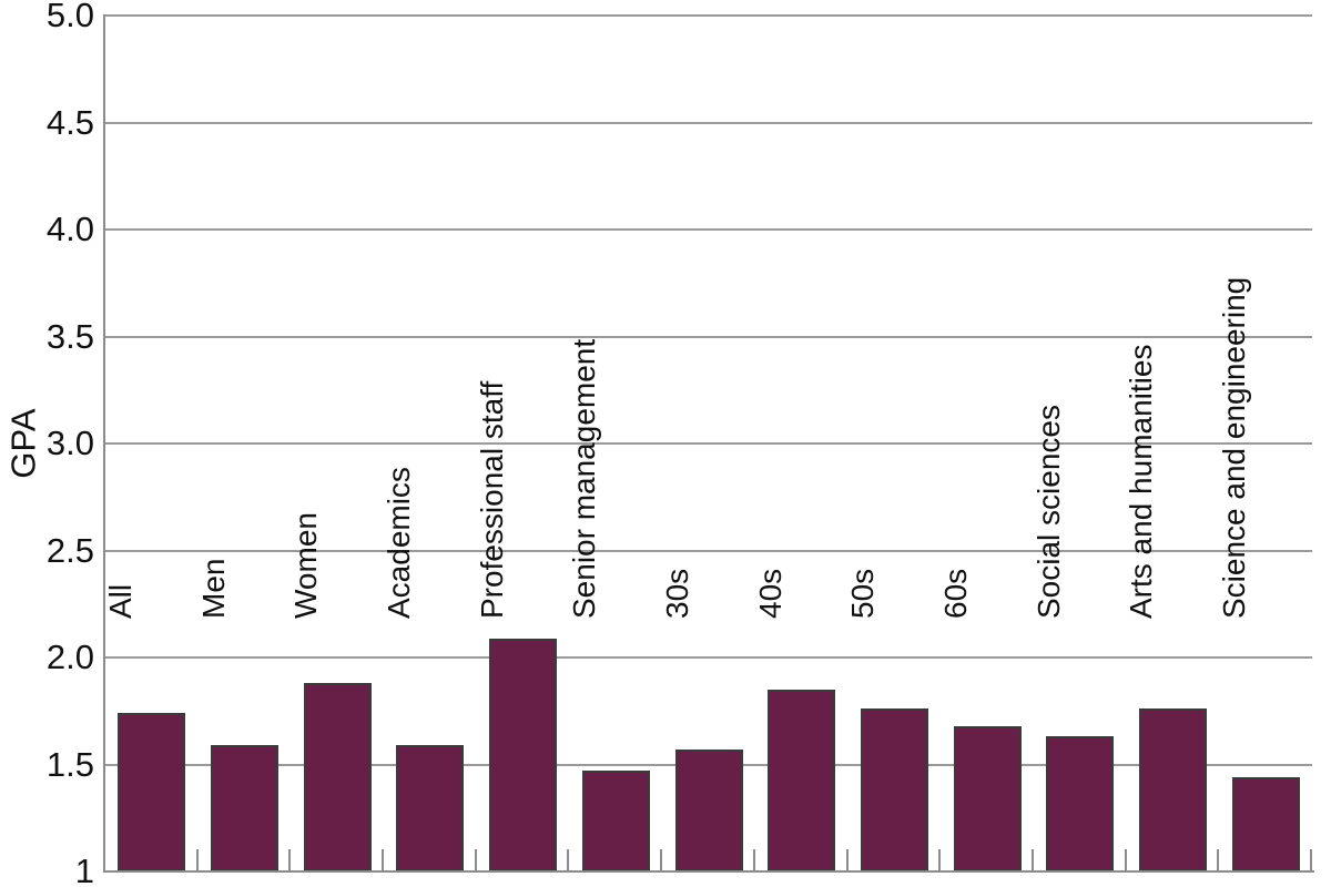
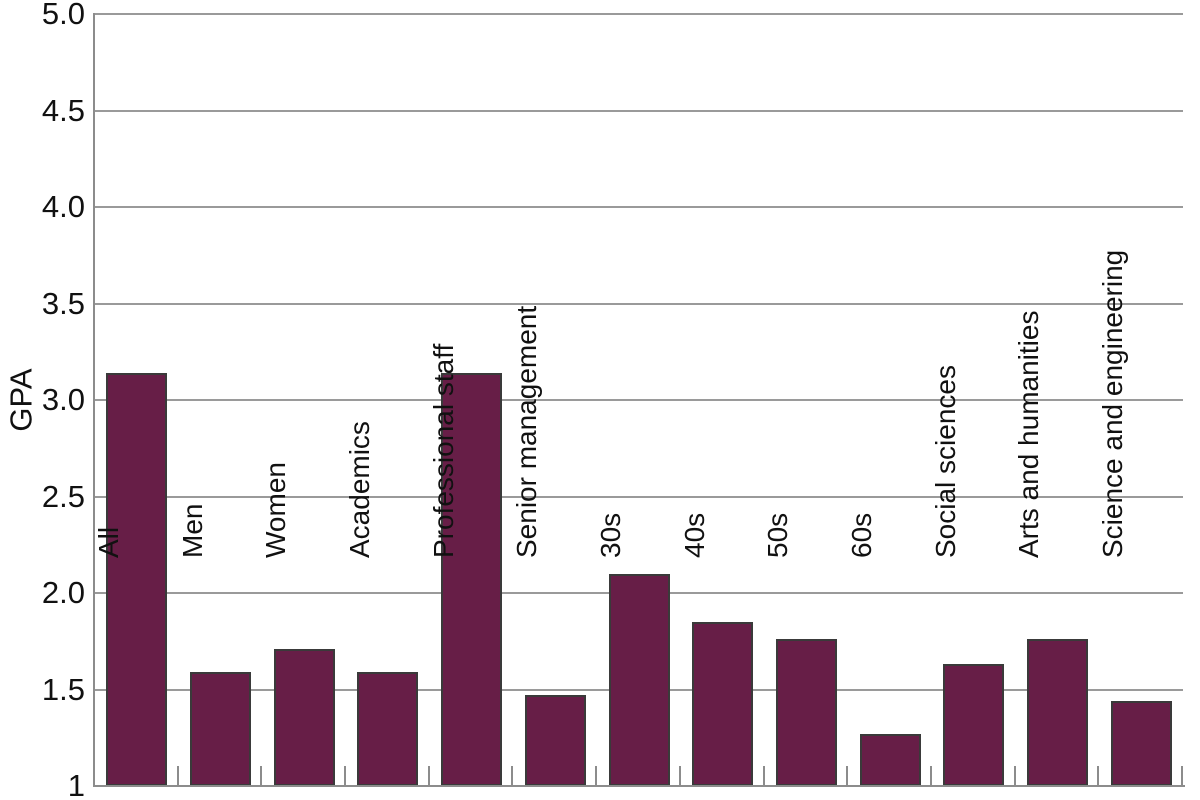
All: 1.74 -> 3.14
Women: 1.88 -> 1.71
Professional staff: 2.09 -> 3.14
30s: 1.57 -> 2.10
60s: 1.68 -> 1.27
